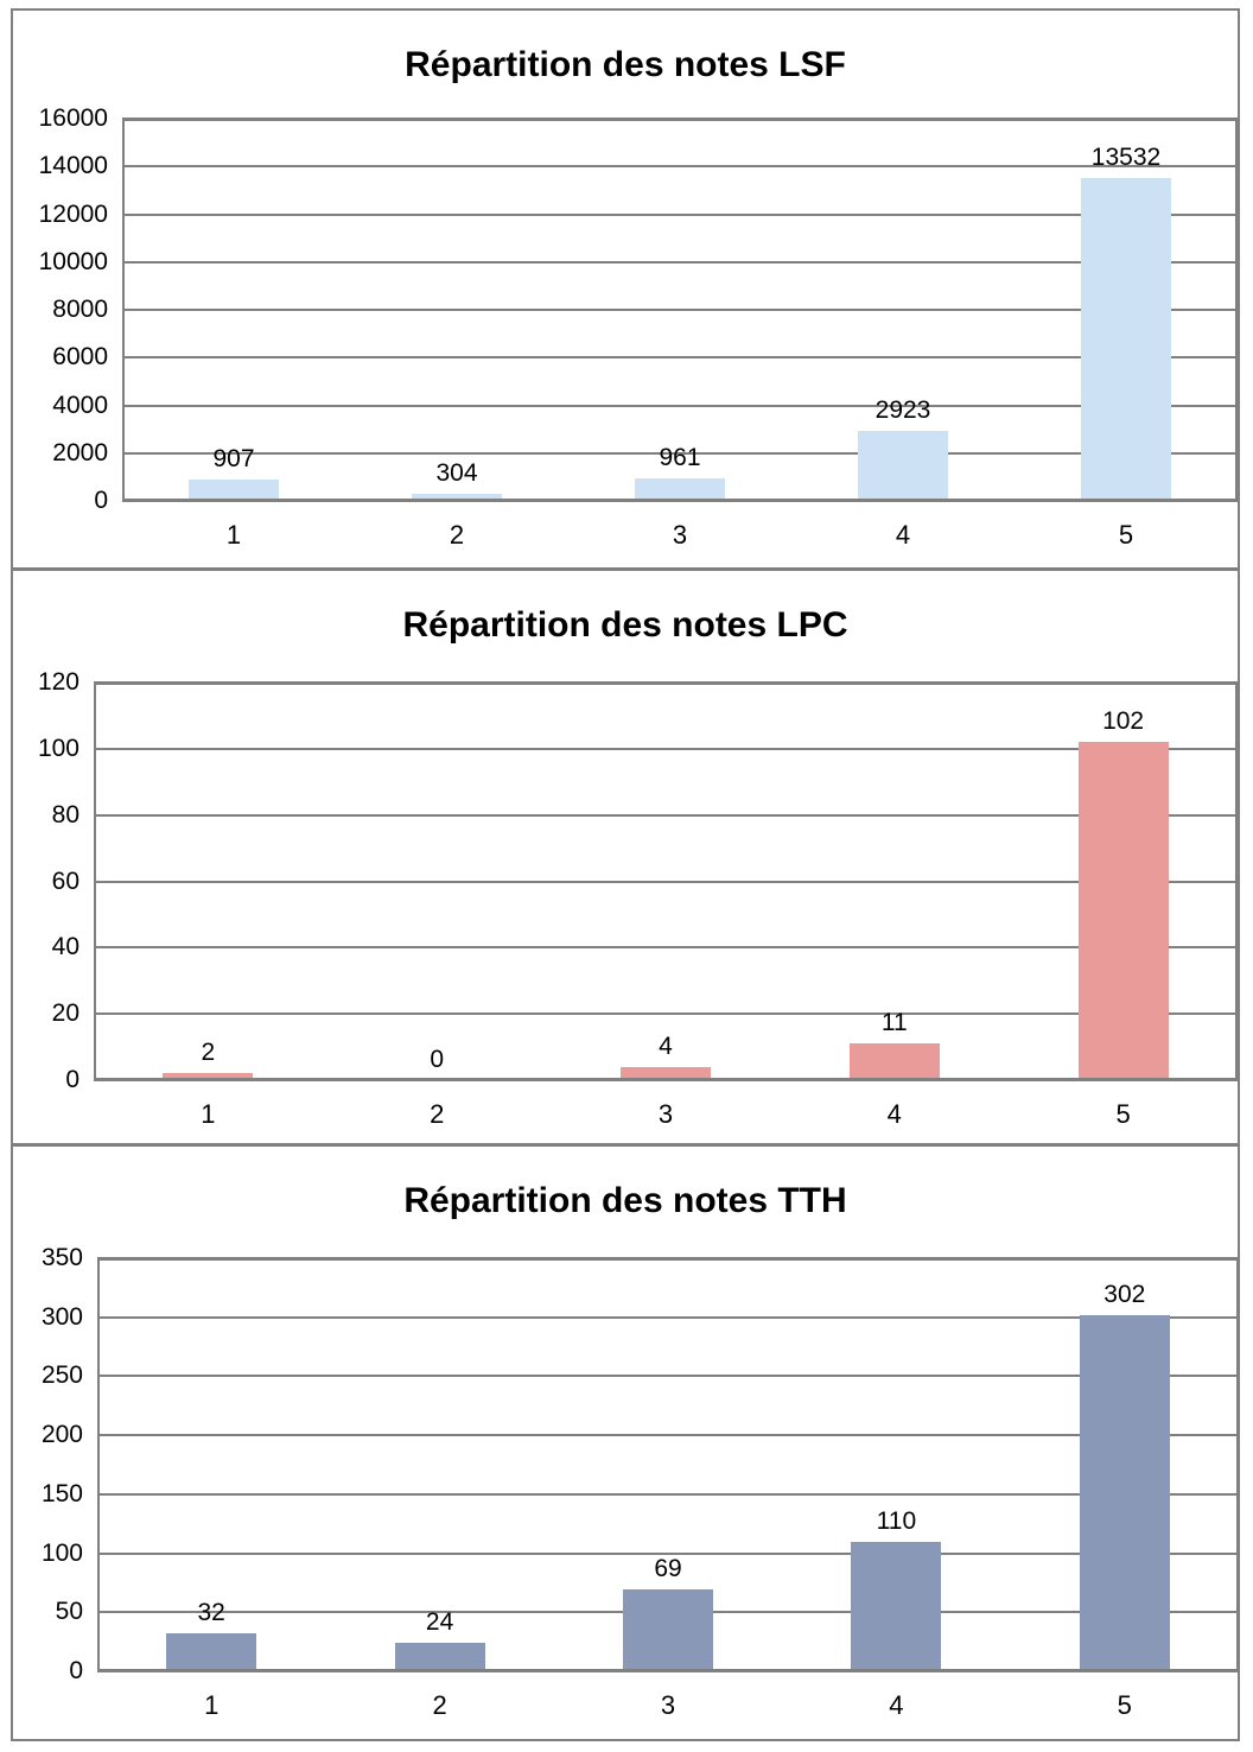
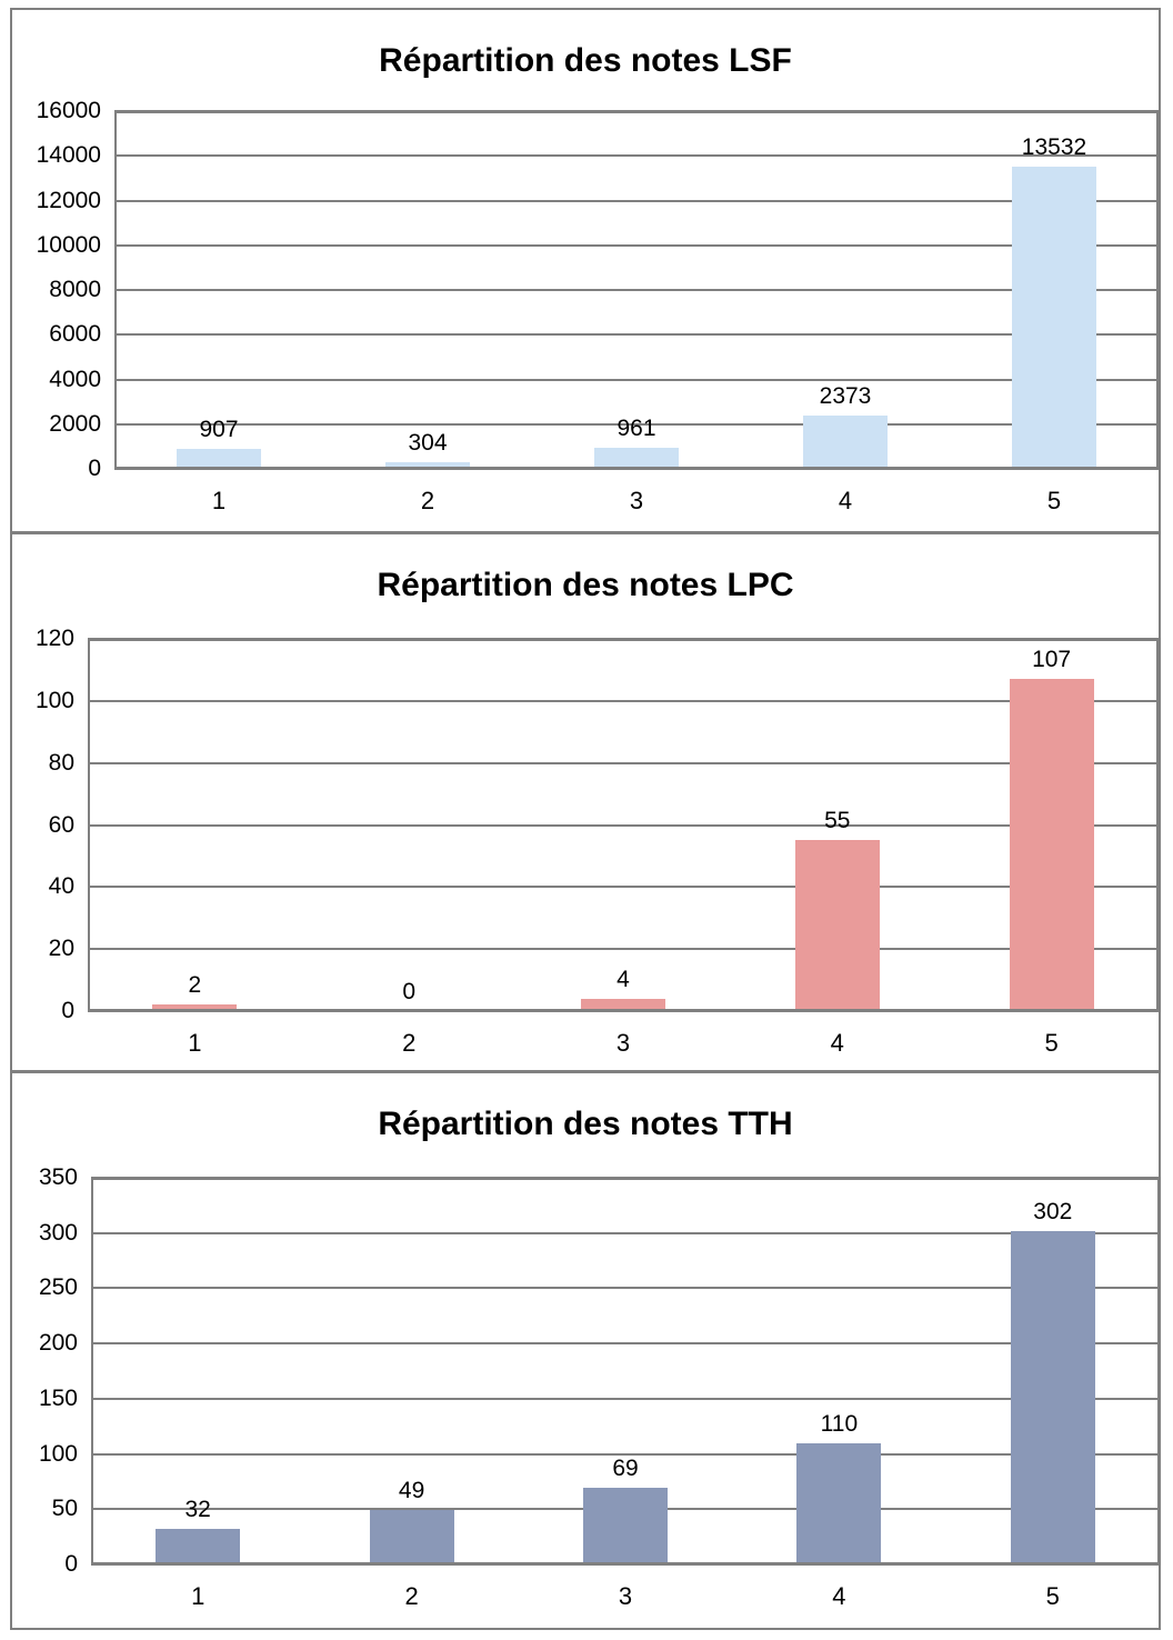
Répartition des notes LSF/4: 2923 -> 2373
Répartition des notes LPC/4: 11 -> 55
Répartition des notes LPC/5: 102 -> 107
Répartition des notes TTH/2: 24 -> 49
